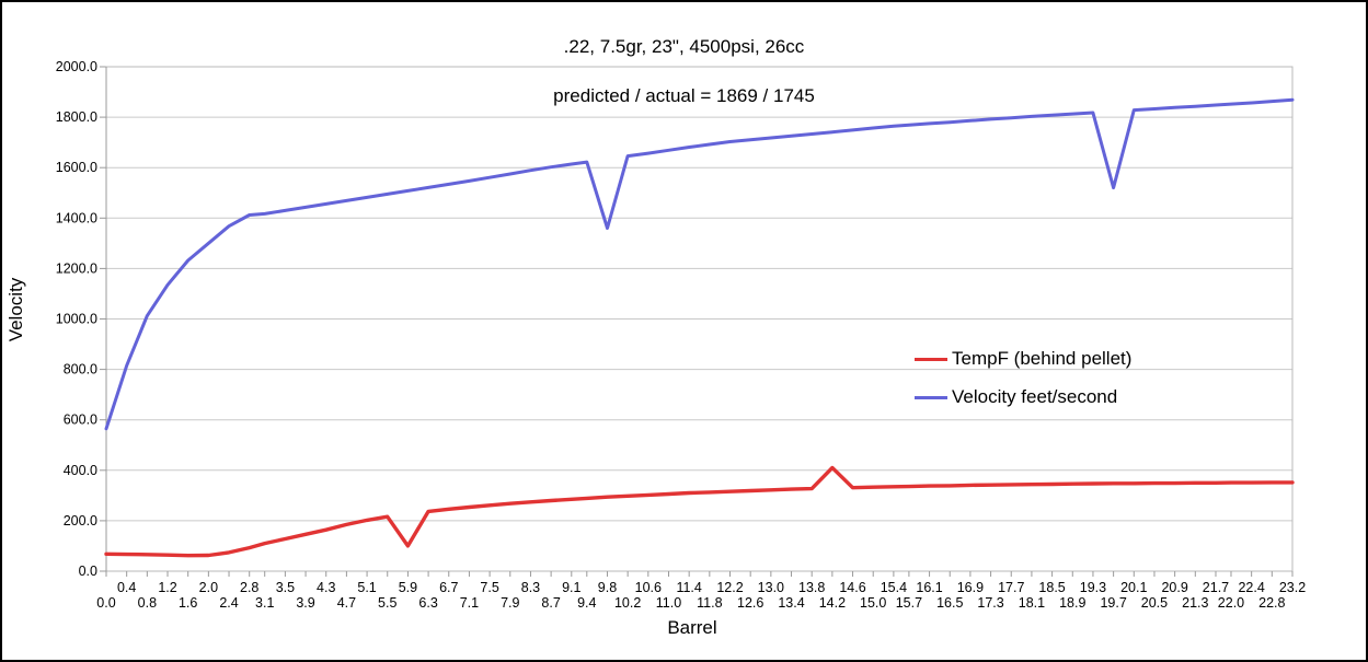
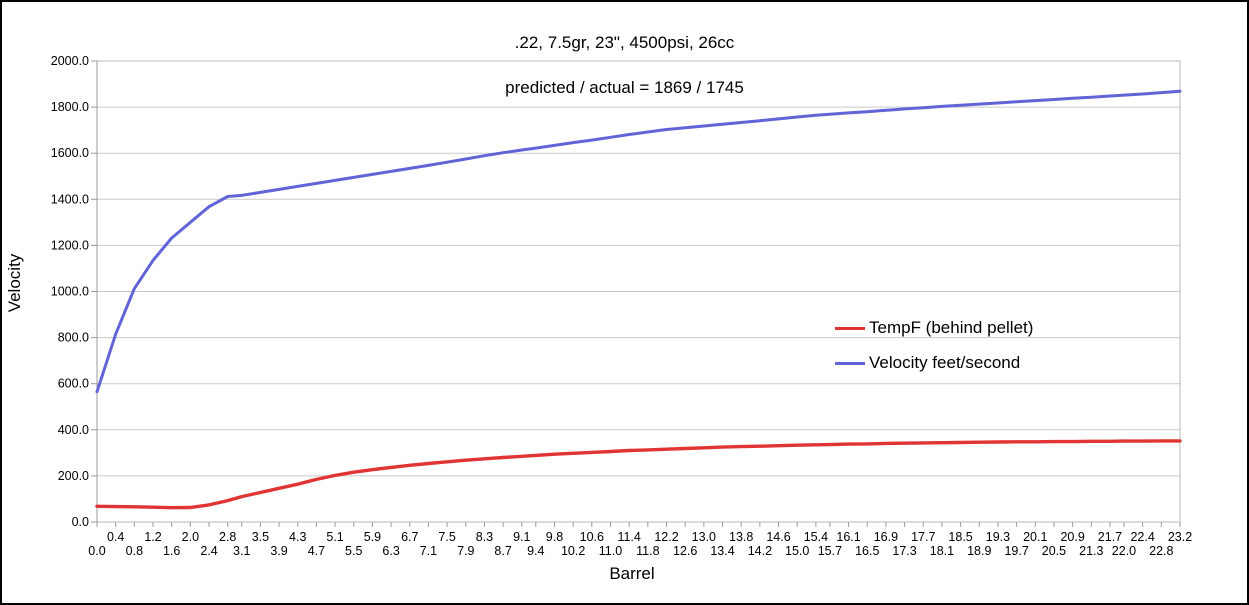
TempF (behind pellet)/5.9: 100 -> 230
Velocity feet/second/9.8: 1360 -> 1630
TempF (behind pellet)/14.2: 410 -> 330
Velocity feet/second/19.7: 1520 -> 1820
